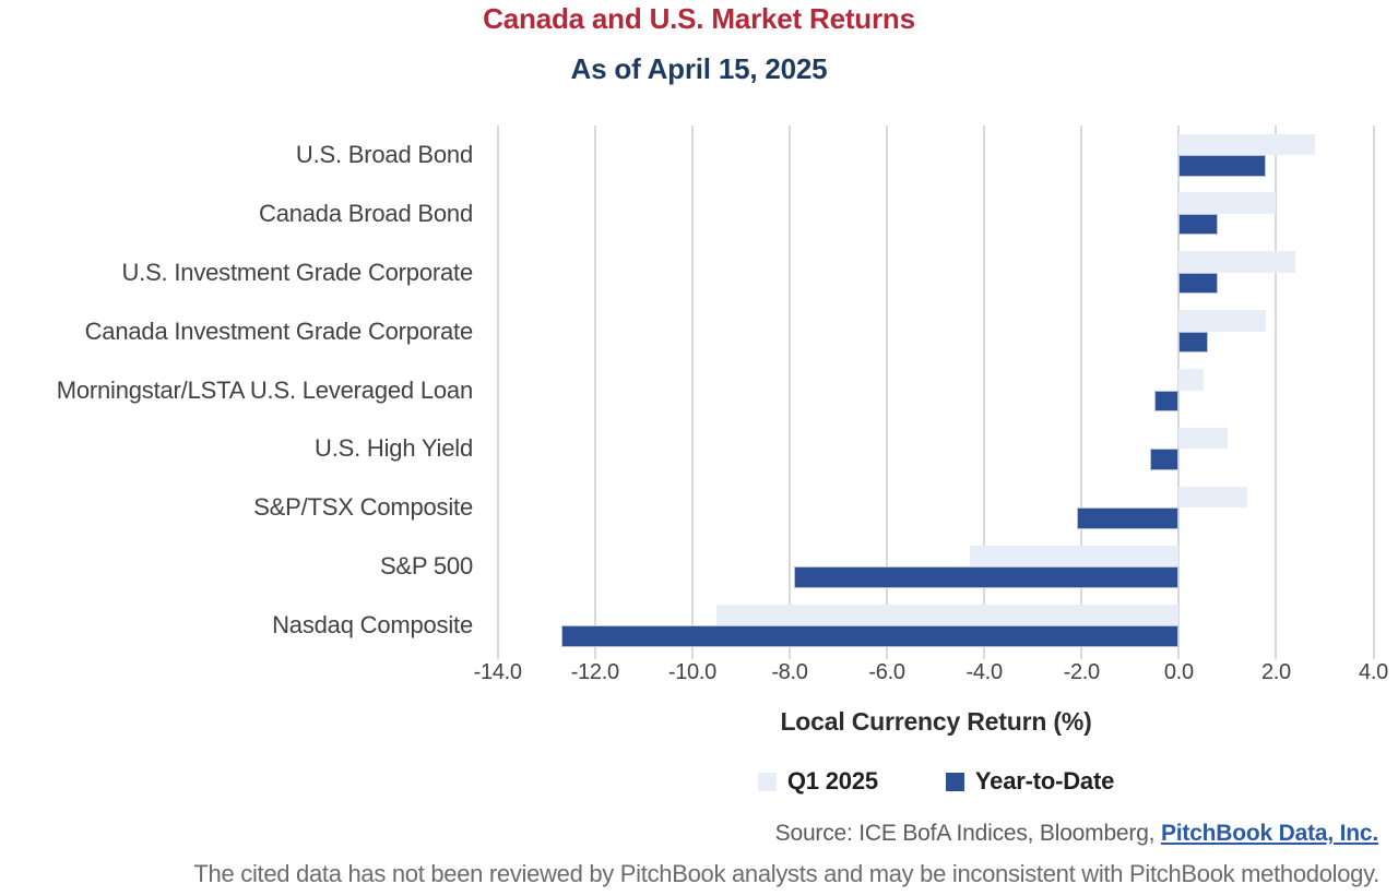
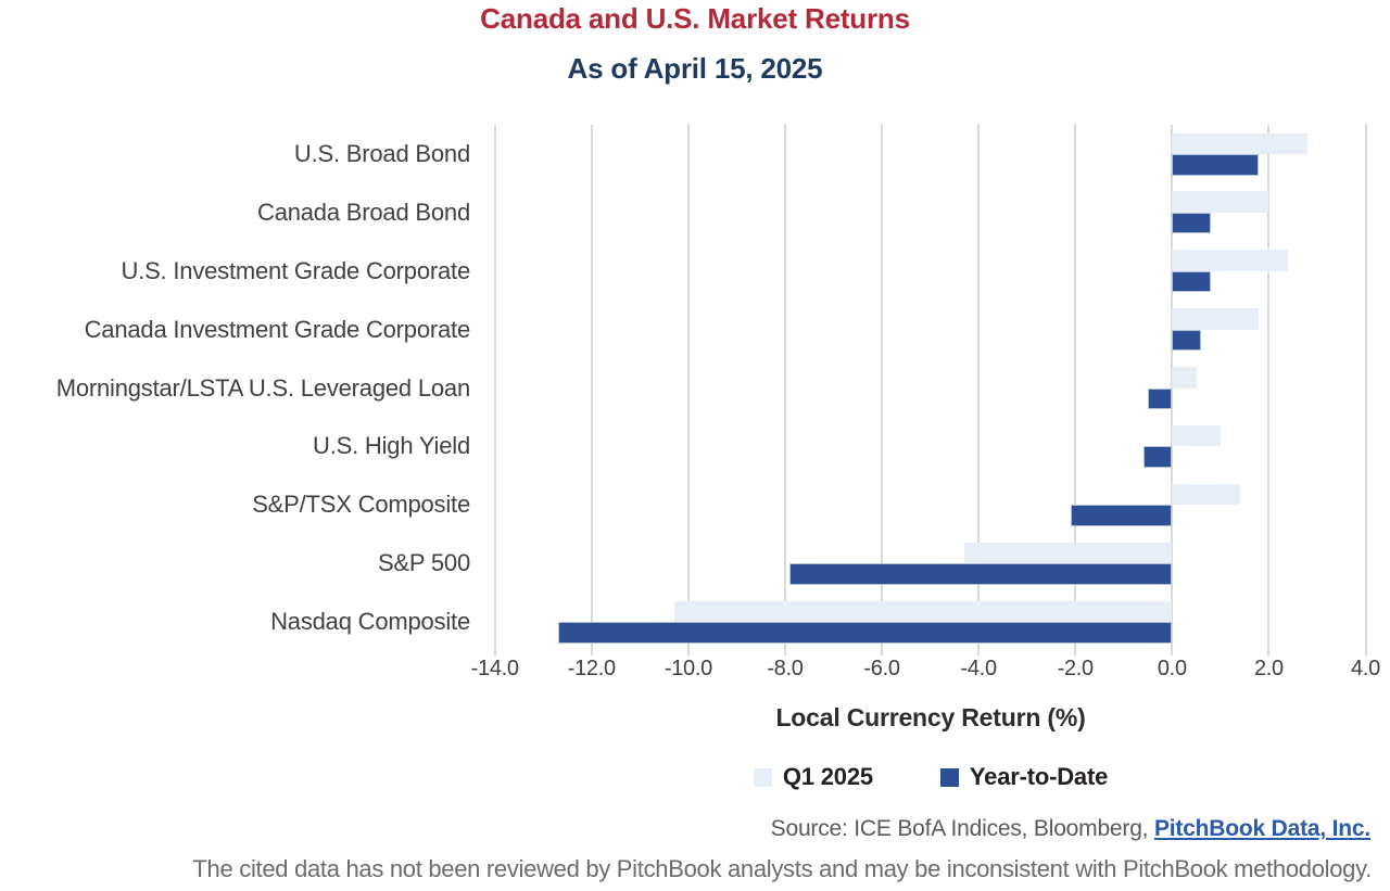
Q1 2025/Nasdaq Composite: -9.5 -> -10.3
